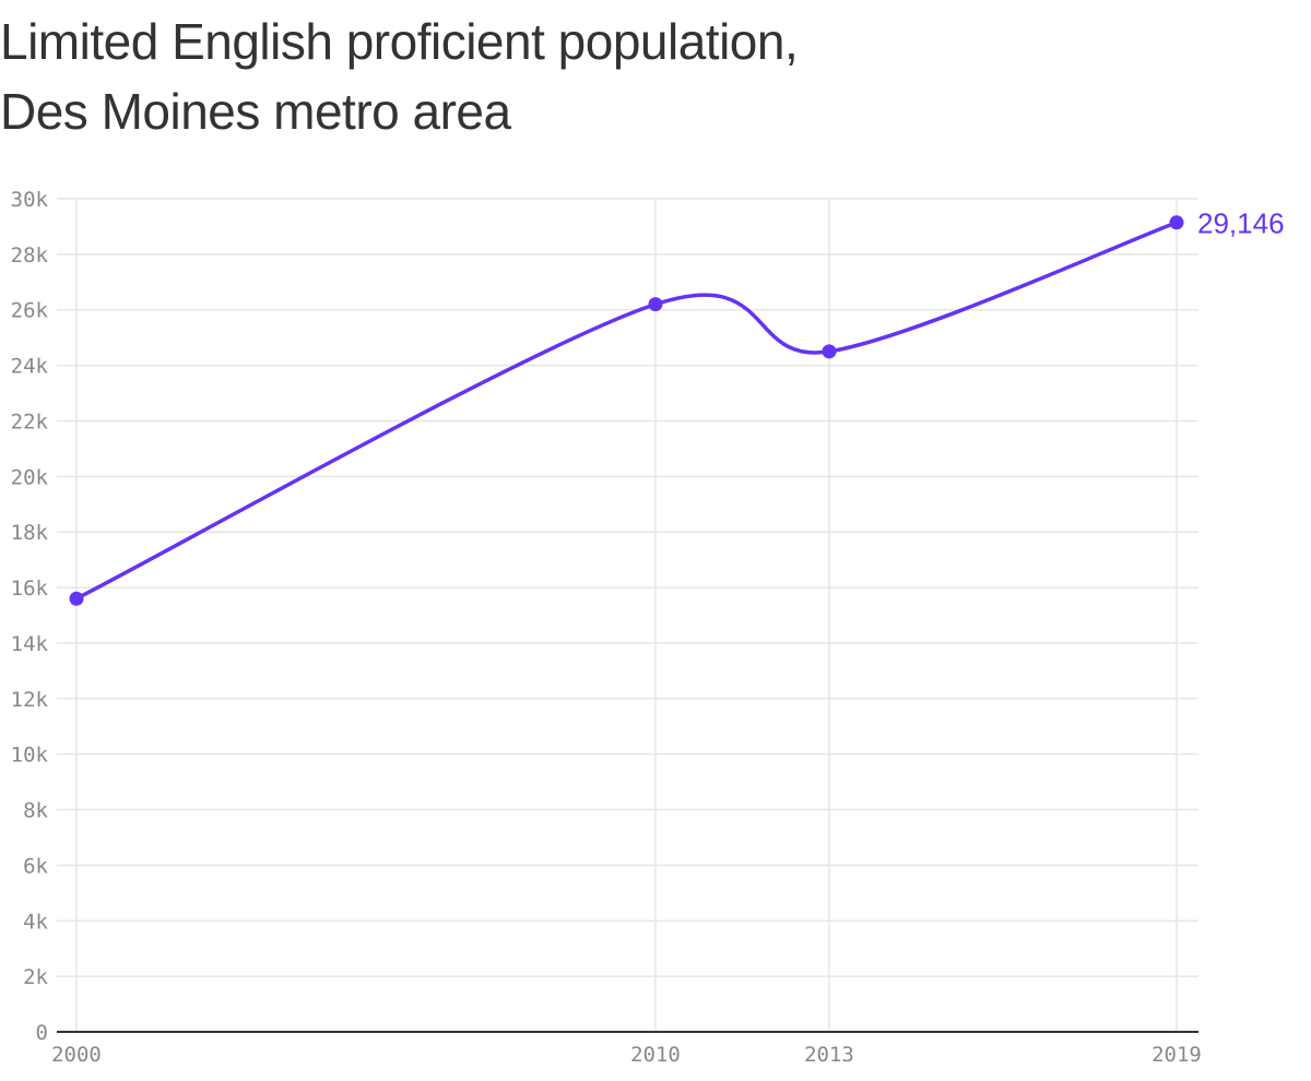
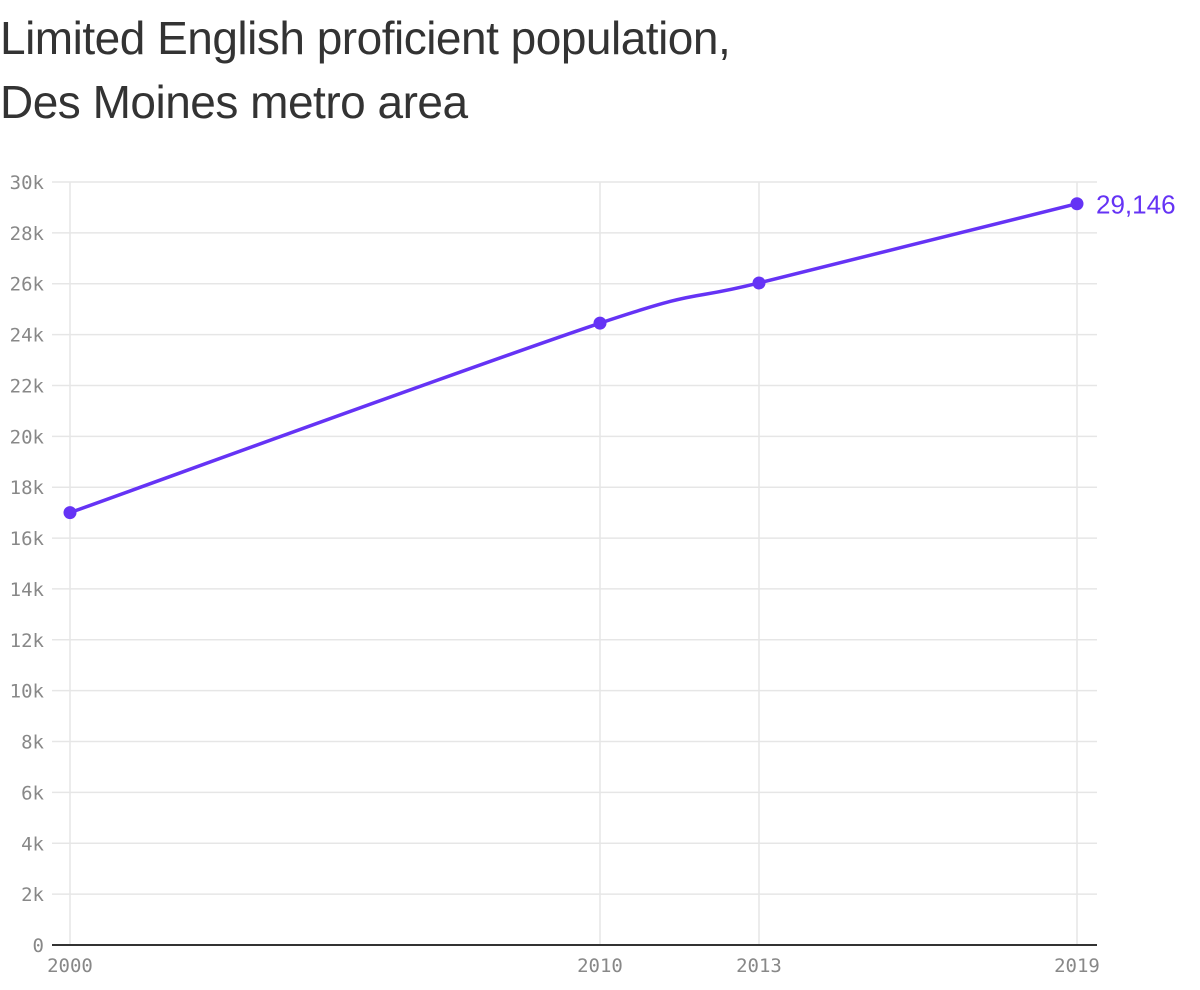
2000: 15.6k -> 17.0k
2010: 26.2k -> 24.4k
2013: 24.5k -> 26.0k
